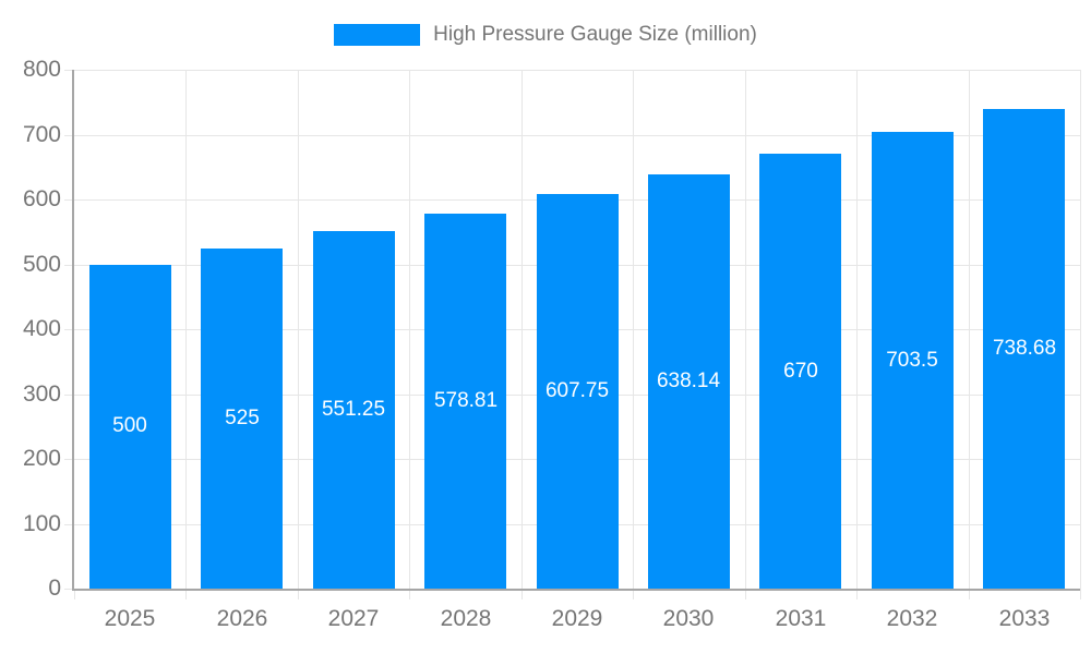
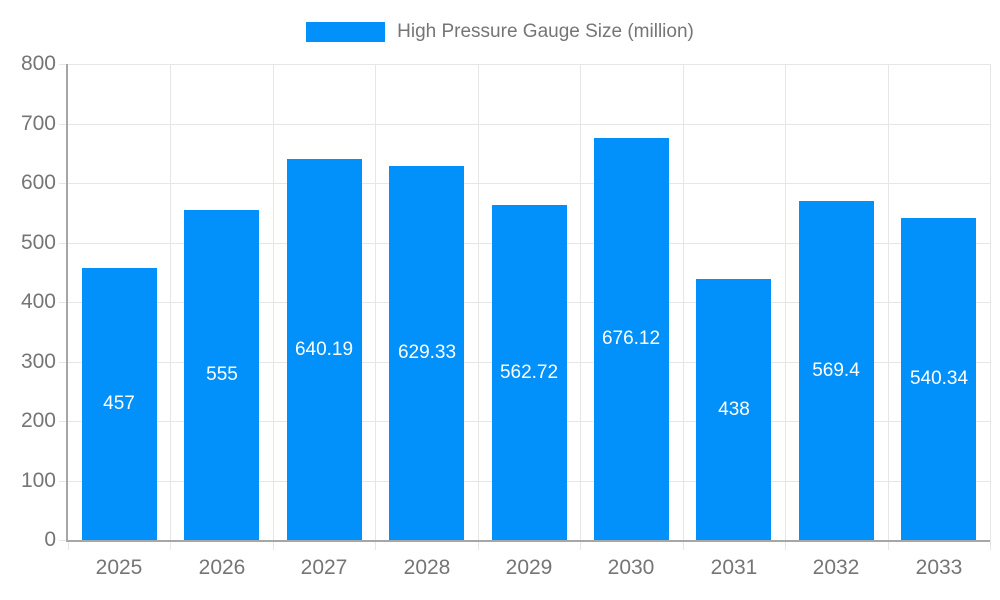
2025: 500 -> 457
2026: 525 -> 555
2027: 551.25 -> 640.19
2028: 578.81 -> 629.33
2029: 607.75 -> 562.72
2030: 638.14 -> 676.12
2031: 670 -> 438
2032: 703.5 -> 569.4
2033: 738.68 -> 540.34
